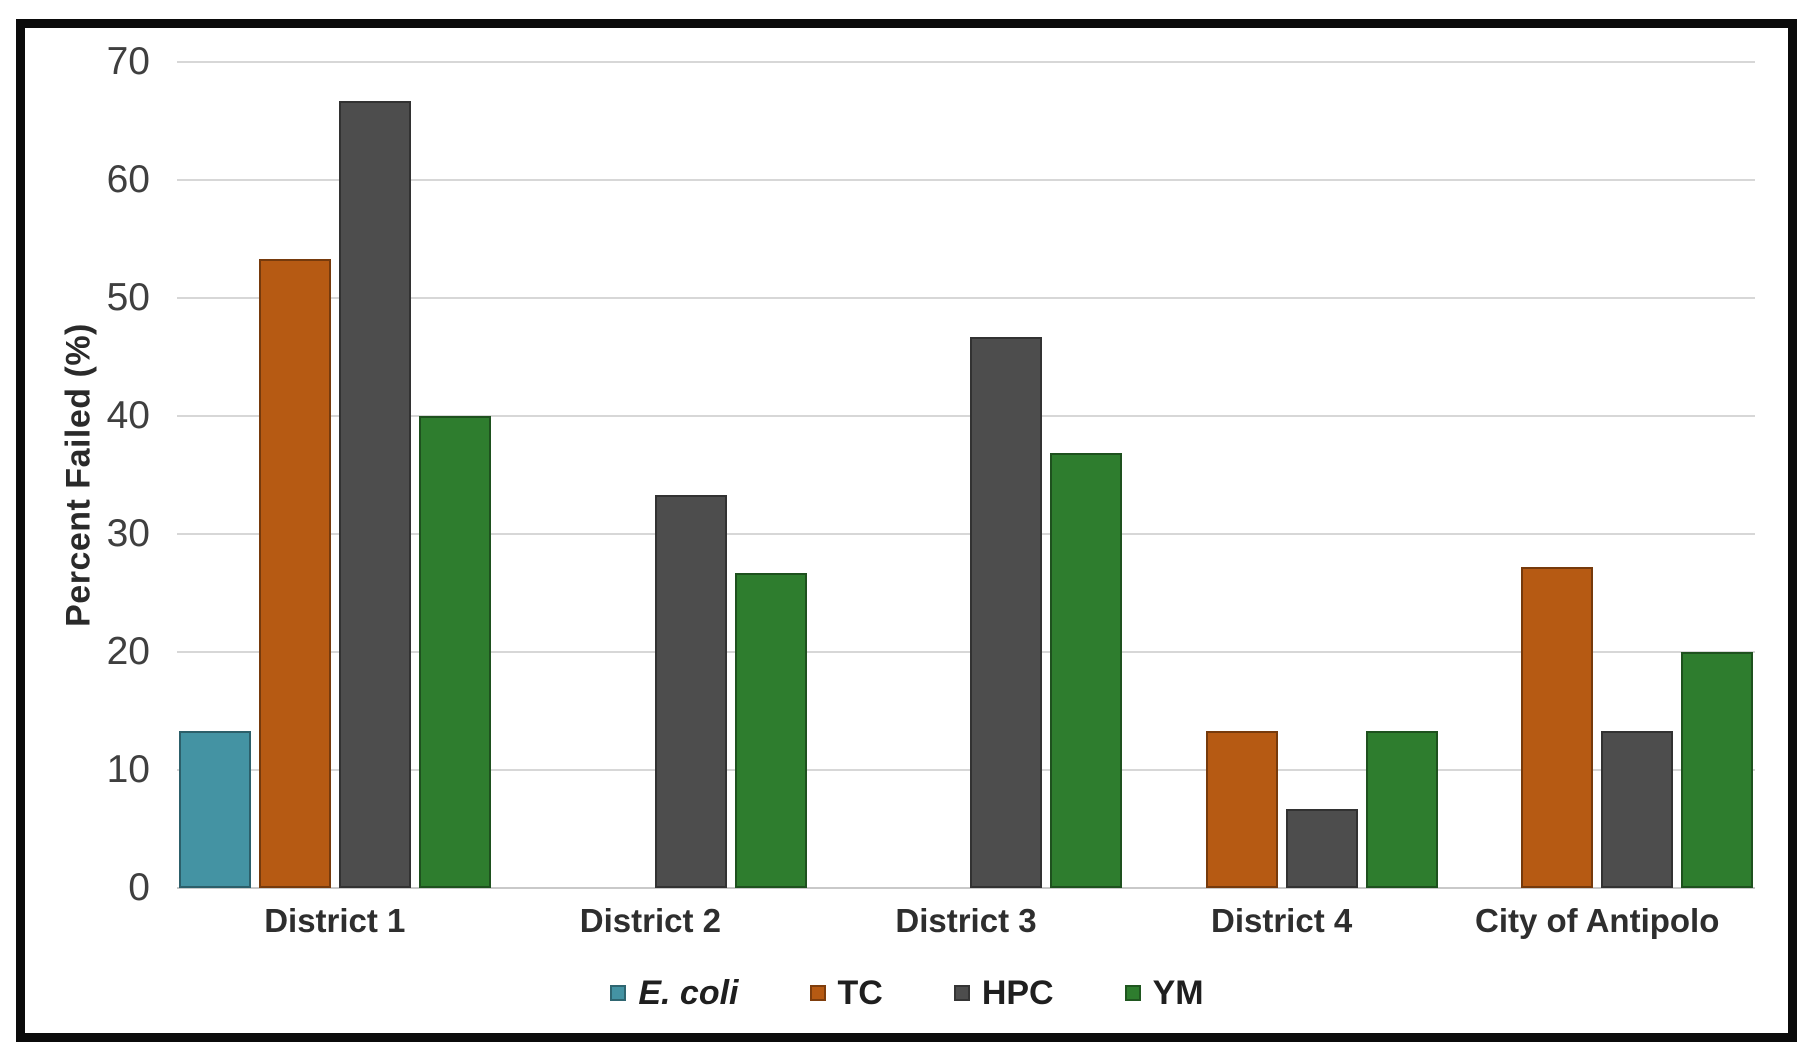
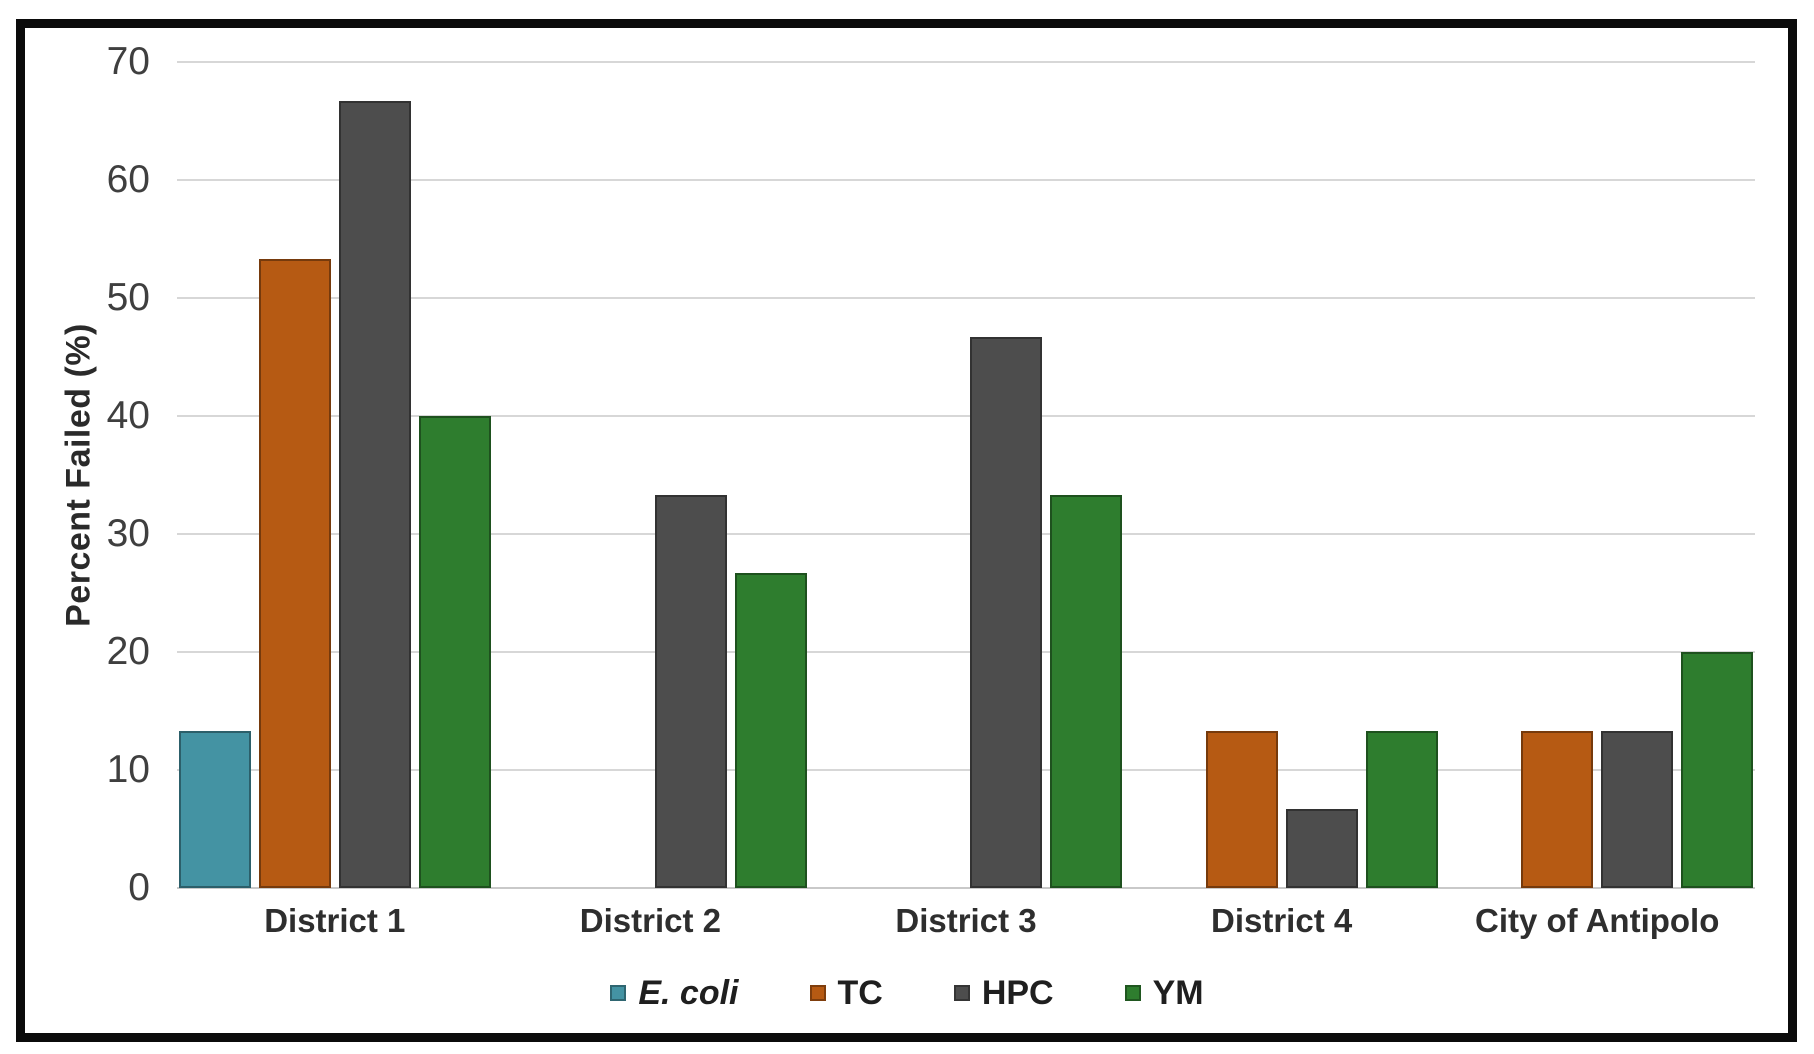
YM/District 3: 36.9 -> 33.3
TC/City of Antipolo: 27.2 -> 13.3
